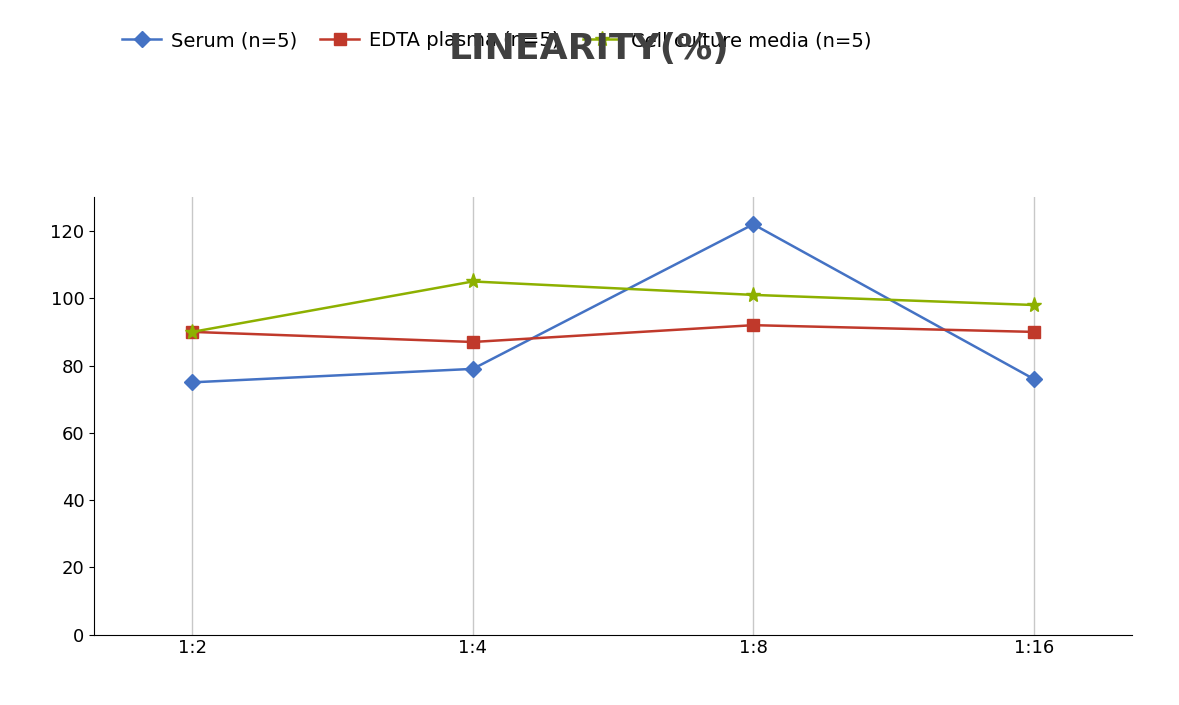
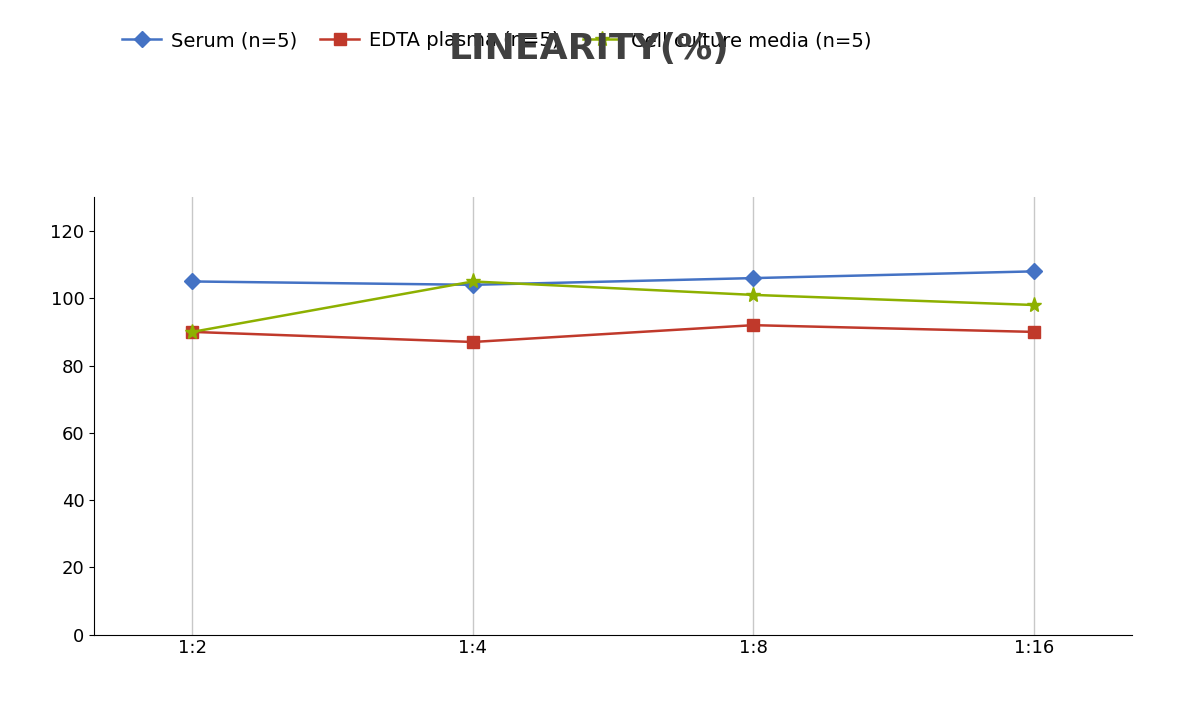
Serum (n=5)/1:2: 75 -> 105
Serum (n=5)/1:4: 79 -> 104
Serum (n=5)/1:8: 122 -> 106
Serum (n=5)/1:16: 76 -> 108
